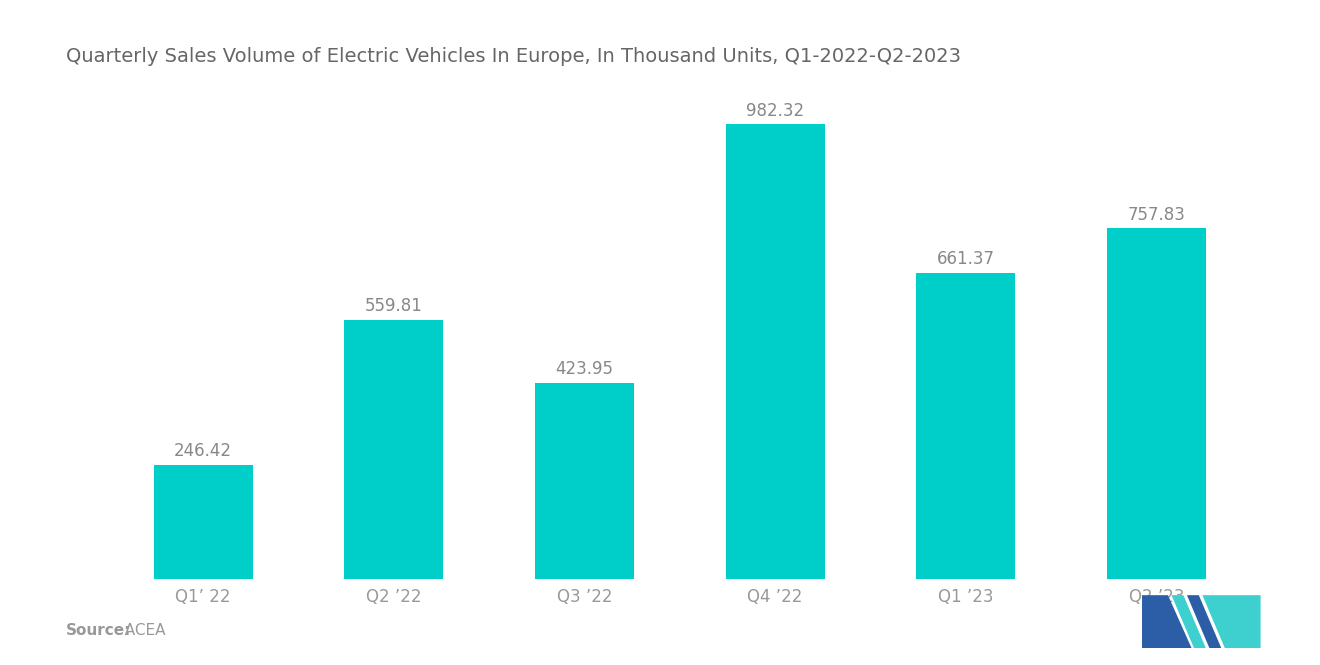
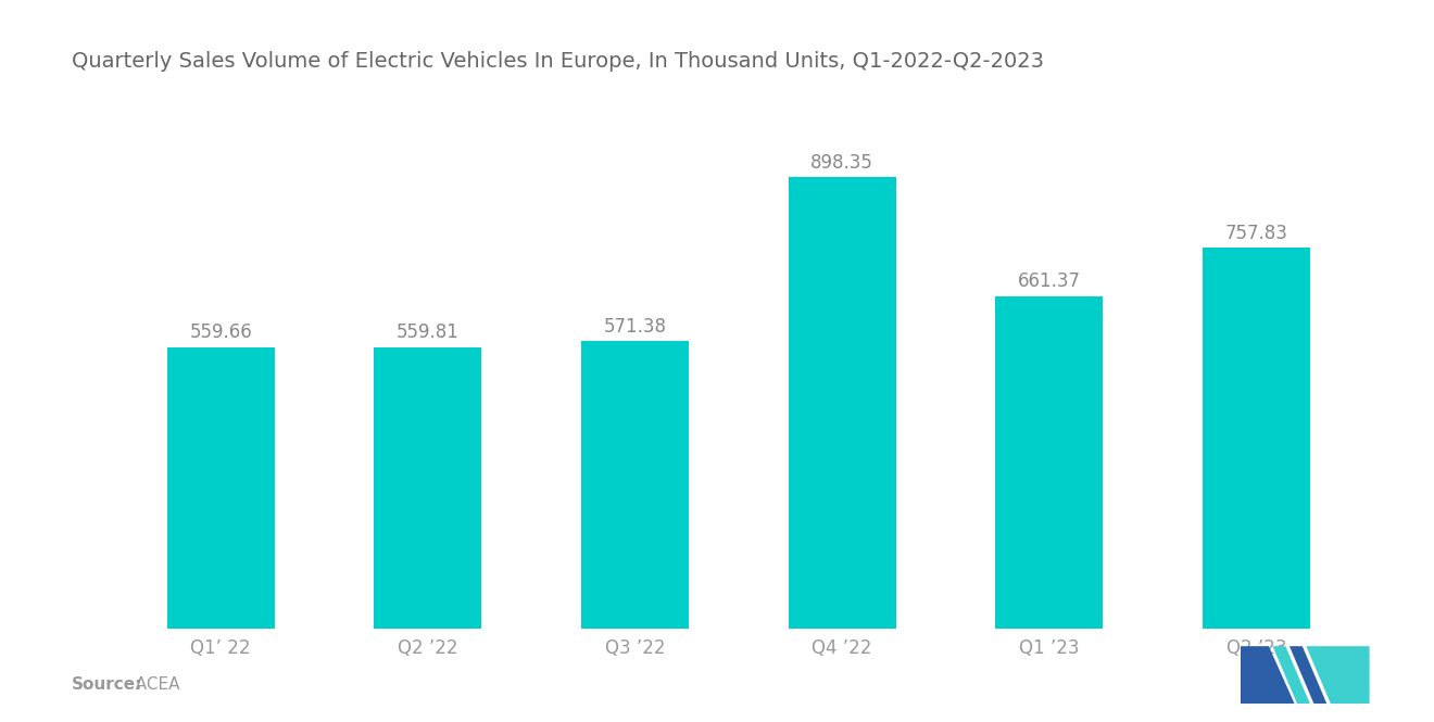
Q1’ 22: 246.42 -> 559.66
Q3 ’22: 423.95 -> 571.38
Q4 ’22: 982.32 -> 898.35
